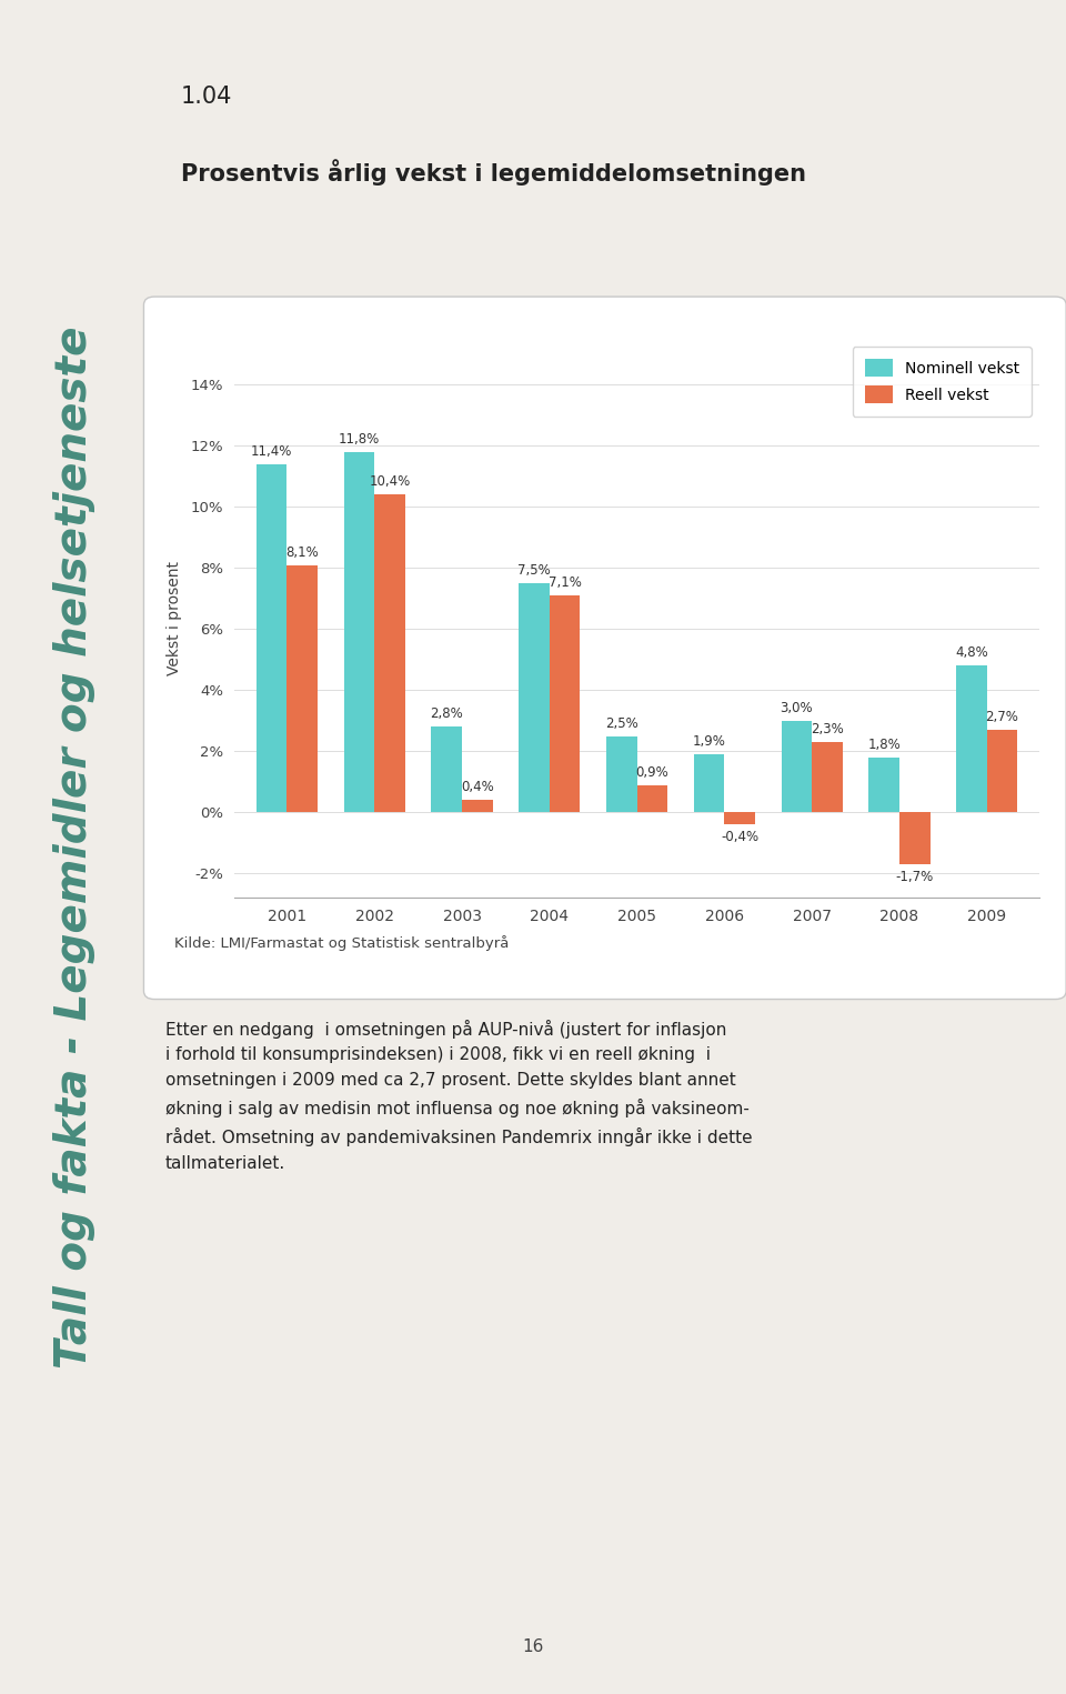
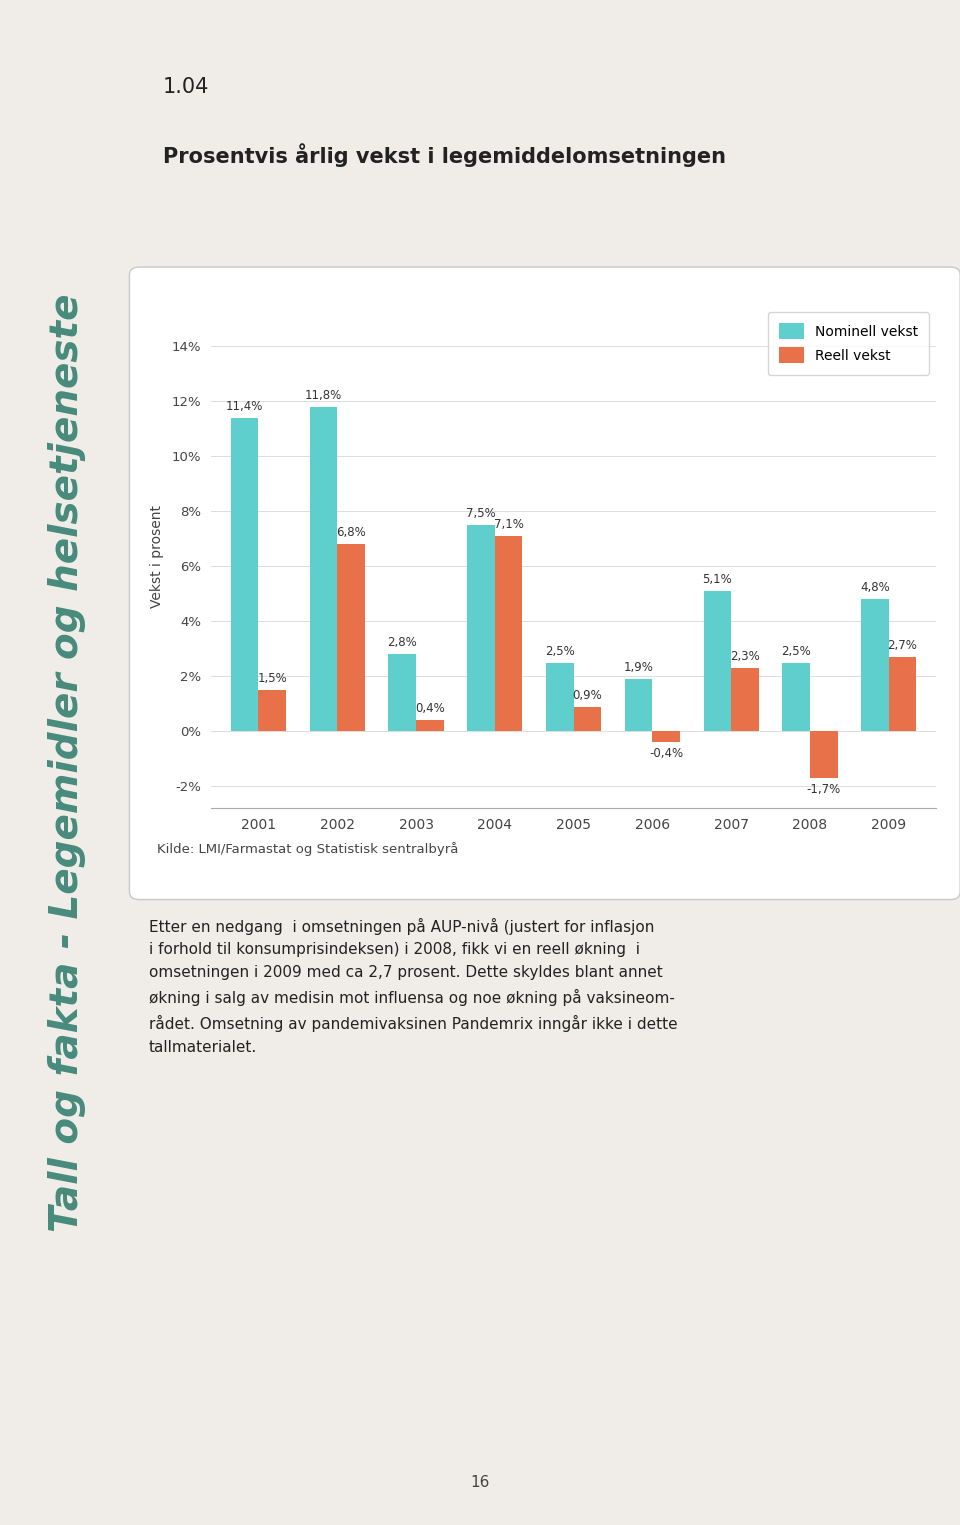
Reell vekst/2001: 8,1% -> 1,5%
Reell vekst/2002: 10,4% -> 6,8%
Nominell vekst/2007: 3,0% -> 5,1%
Nominell vekst/2008: 1,8% -> 2,5%
